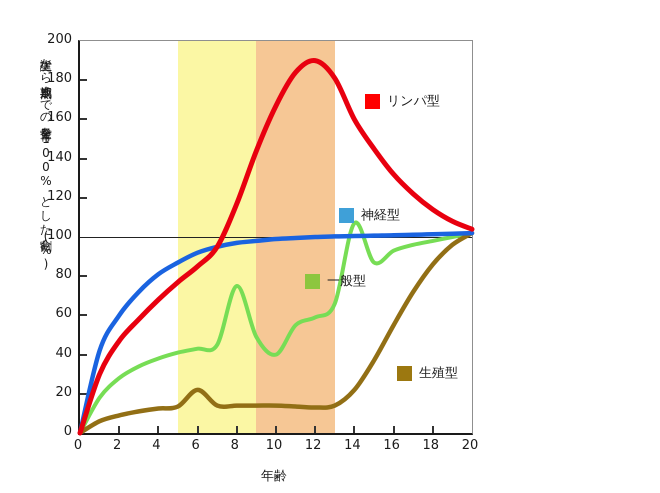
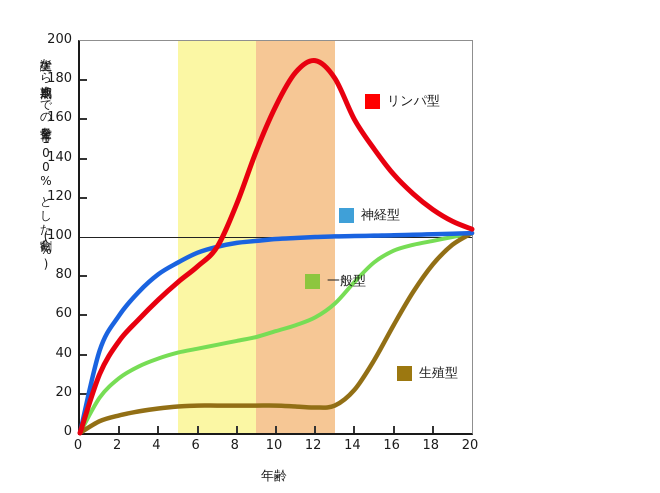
生殖型/6: 22 -> 14
一般型/8: 75 -> 47
一般型/10: 40 -> 52
一般型/14: 107 -> 77
